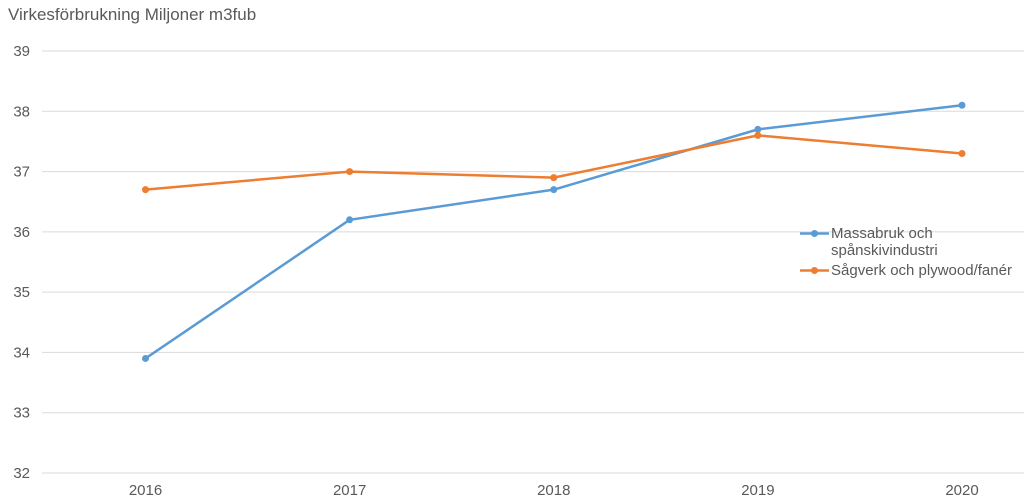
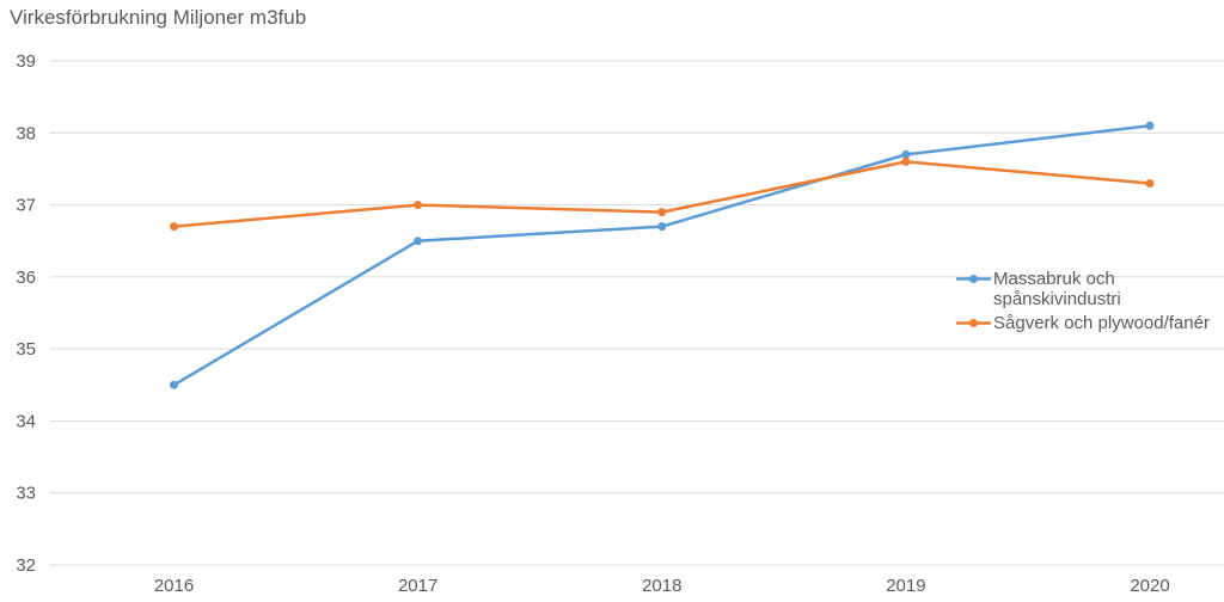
Massabruk och spånskivindustri/2016: 33.9 -> 34.5
Massabruk och spånskivindustri/2017: 36.2 -> 36.5
